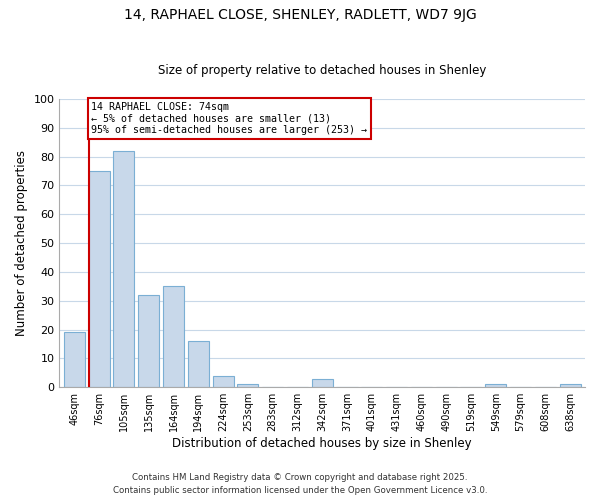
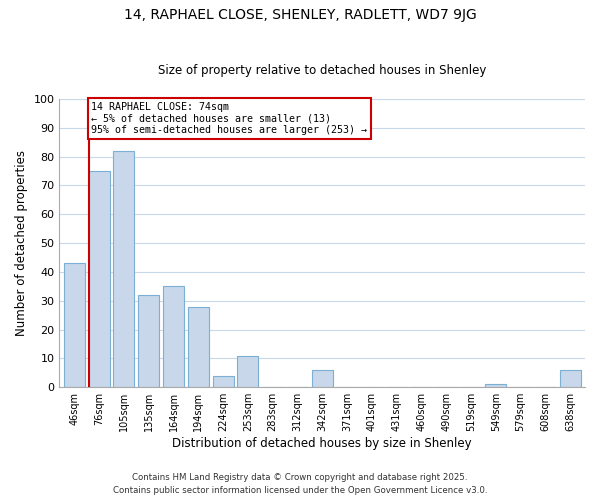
46sqm: 19 -> 43
194sqm: 16 -> 28
253sqm: 1 -> 11
342sqm: 3 -> 6
638sqm: 1 -> 6
